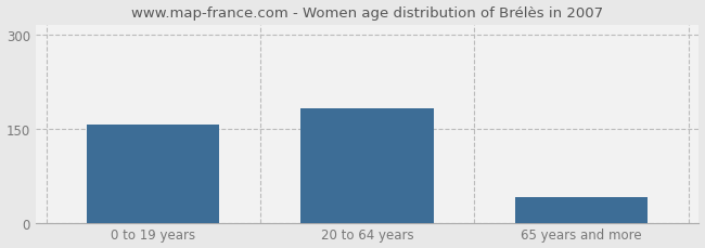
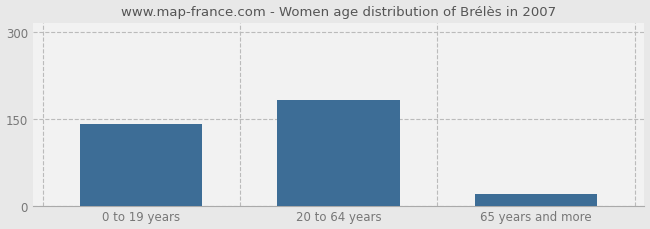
0 to 19 years: 156 -> 140
65 years and more: 40 -> 20
